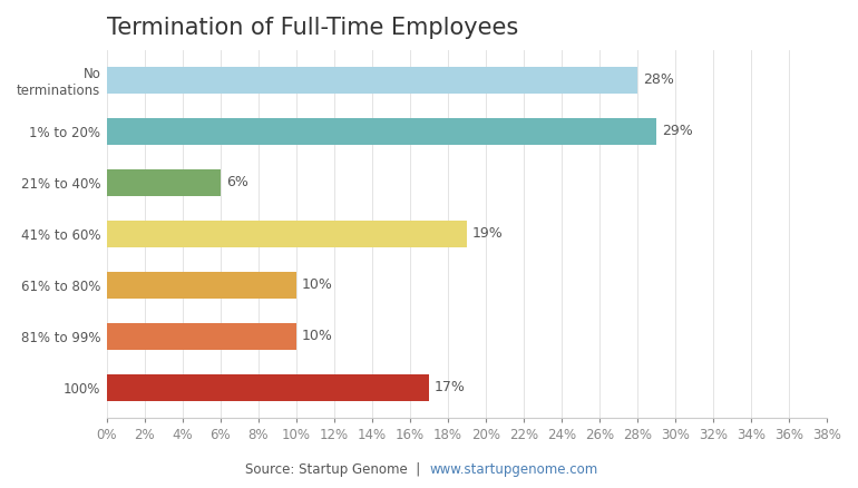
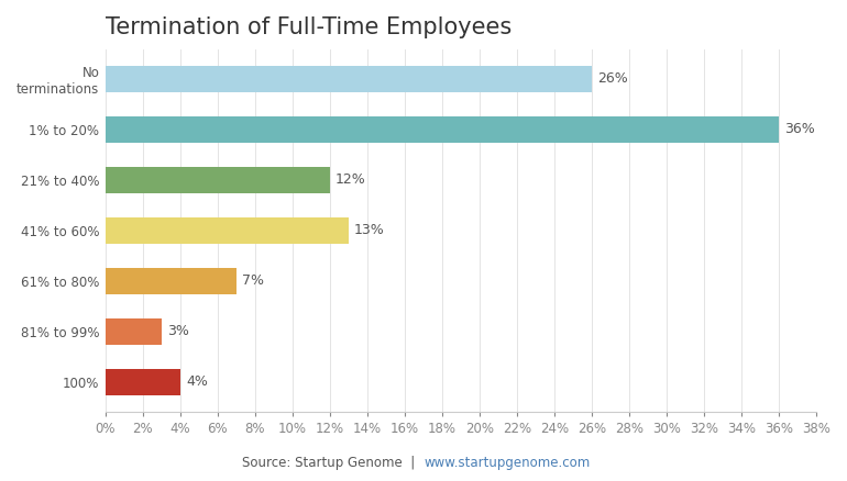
No terminations: 28% -> 26%
1% to 20%: 29% -> 36%
21% to 40%: 6% -> 12%
41% to 60%: 19% -> 13%
61% to 80%: 10% -> 7%
81% to 99%: 10% -> 3%
100%: 17% -> 4%
